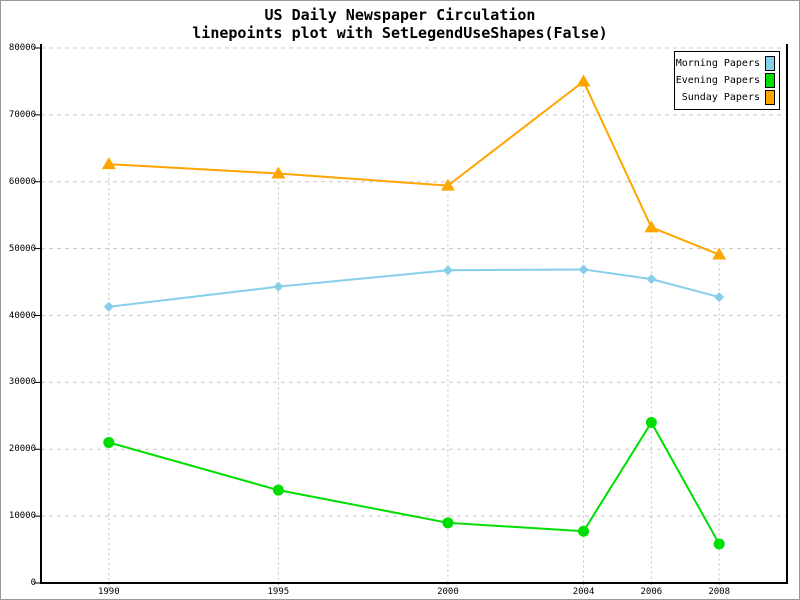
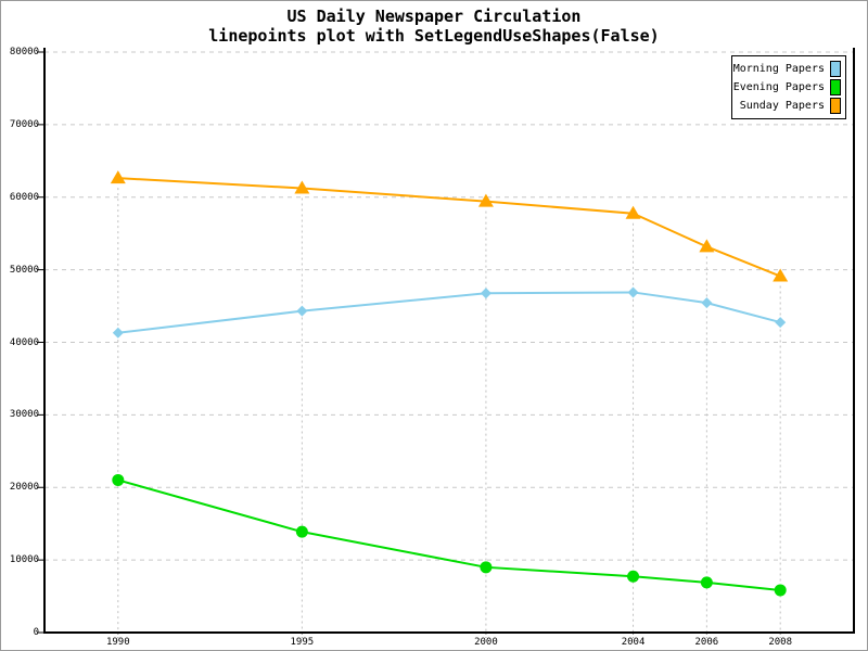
Sunday Papers/2004: 75000 -> 58000
Evening Papers/2006: 24000 -> 7000
